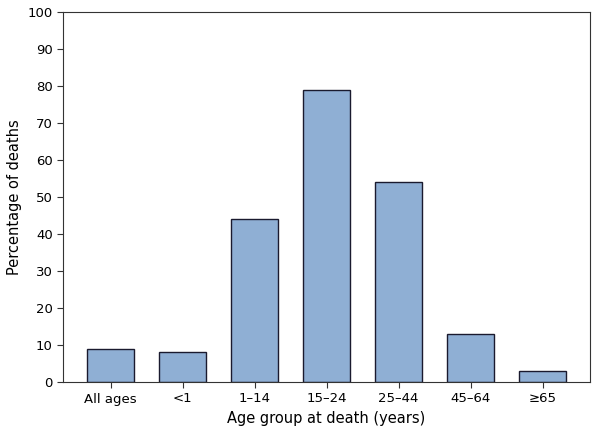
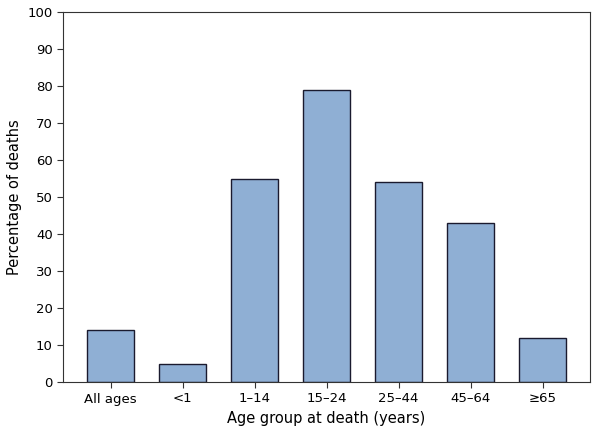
All ages: 9 -> 14
<1: 8 -> 5
1–14: 44 -> 55
45–64: 13 -> 43
≥65: 3 -> 12
